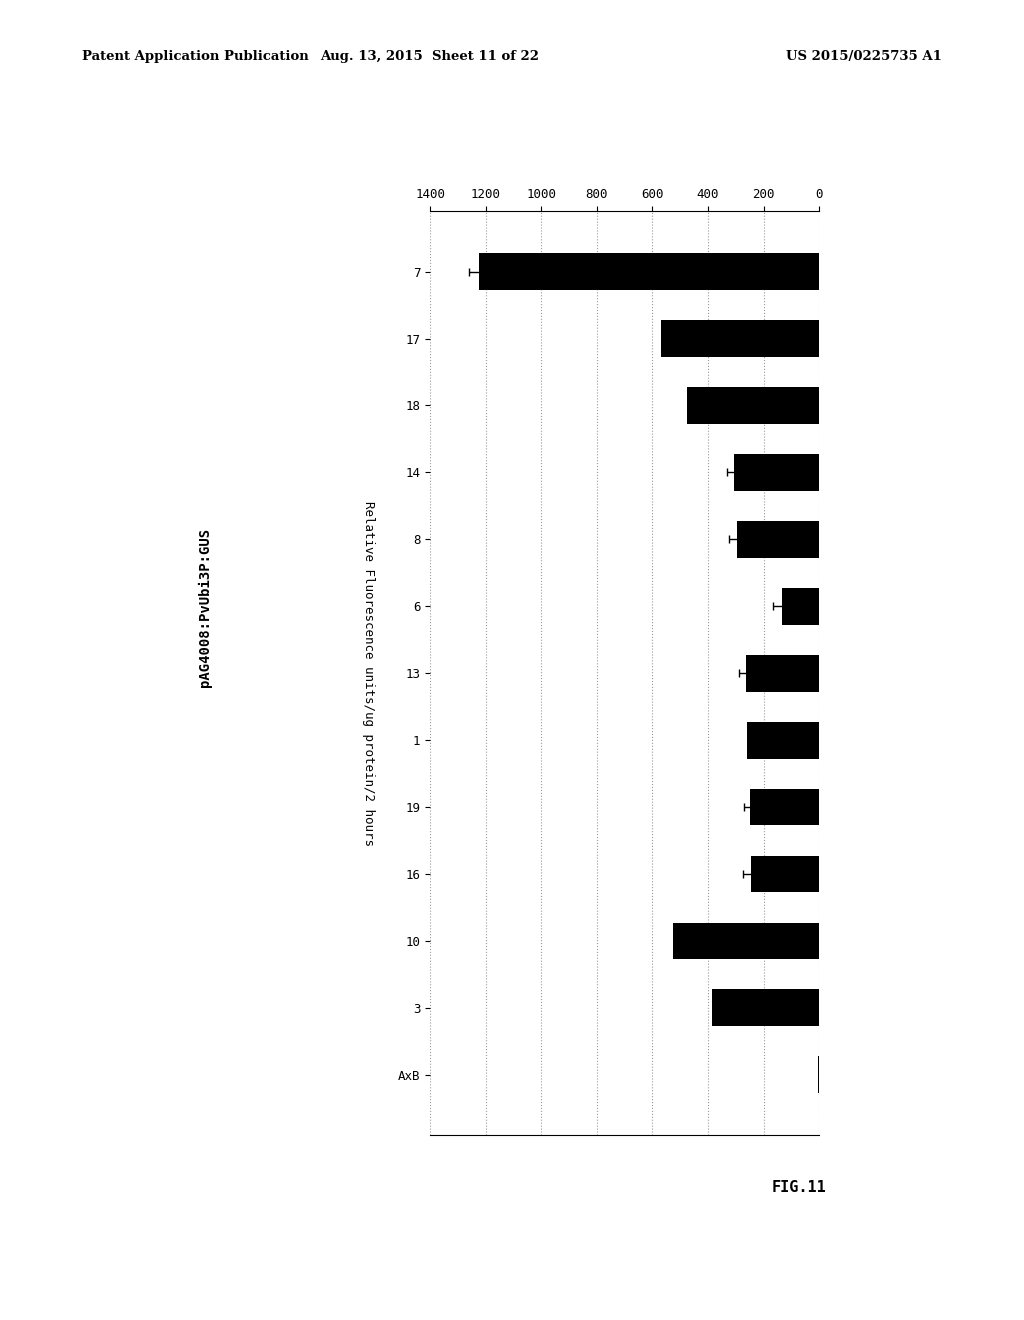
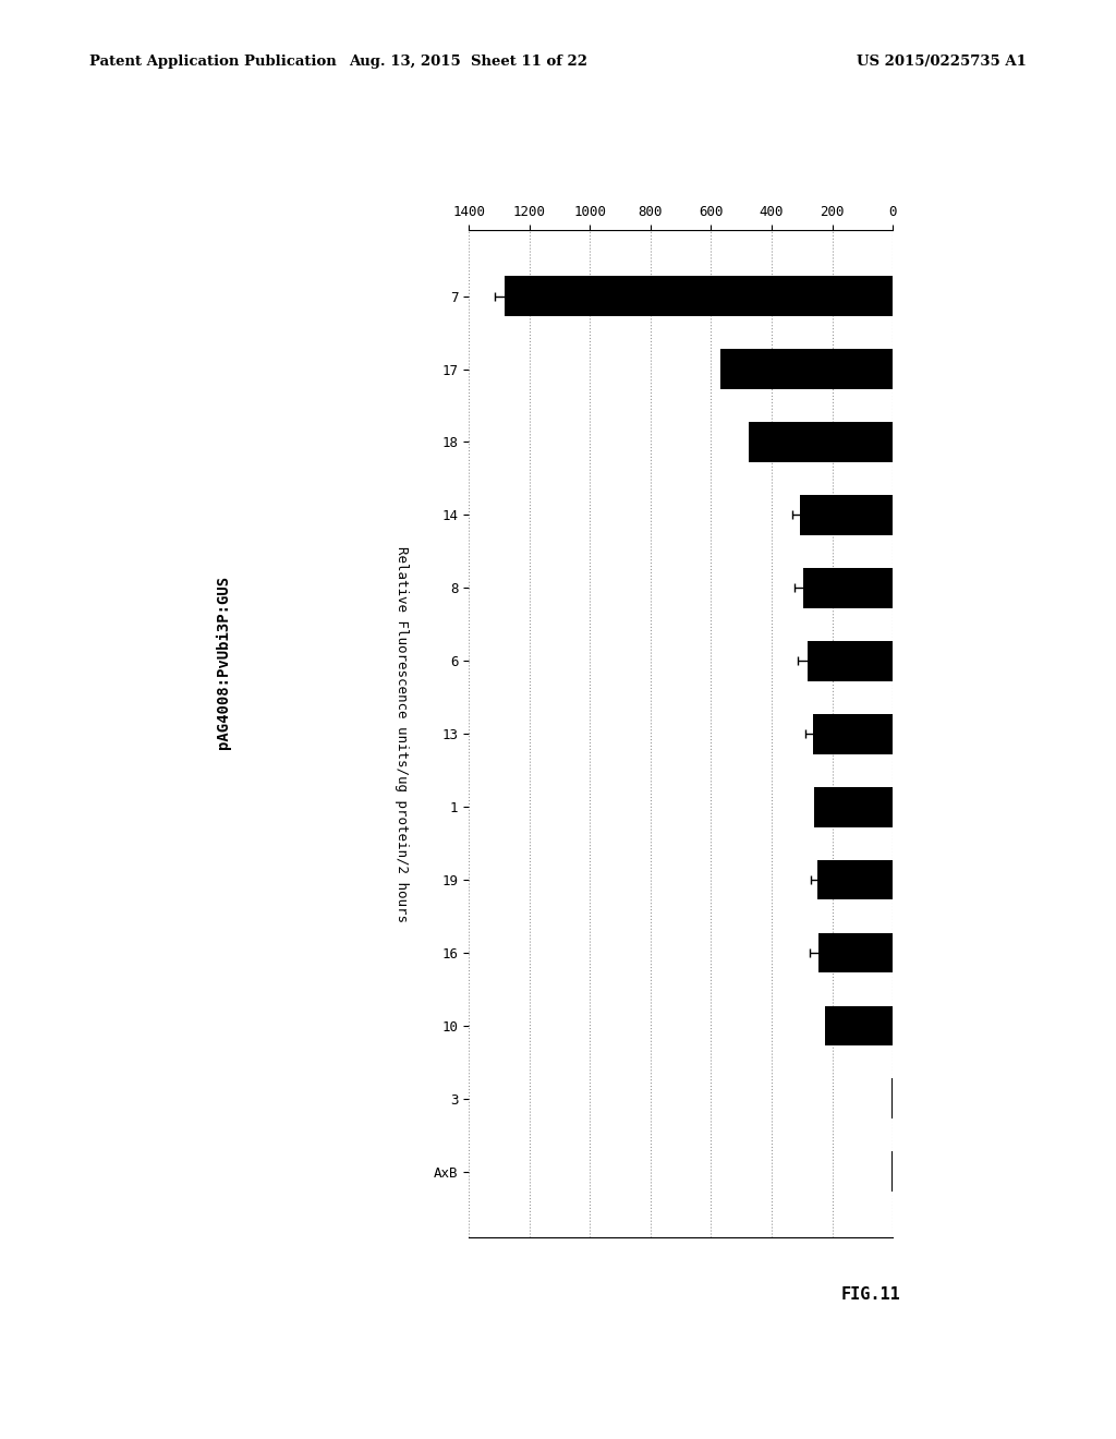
7: 1225 -> 1280
6: 135 -> 280
10: 525 -> 225
3: 385 -> 5
